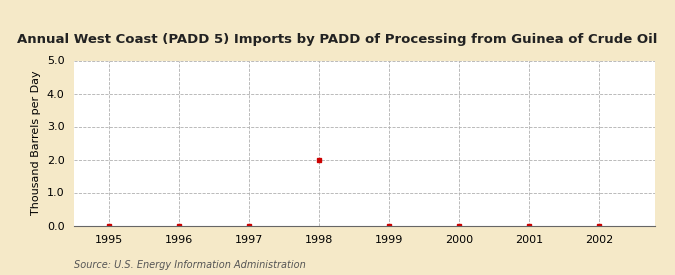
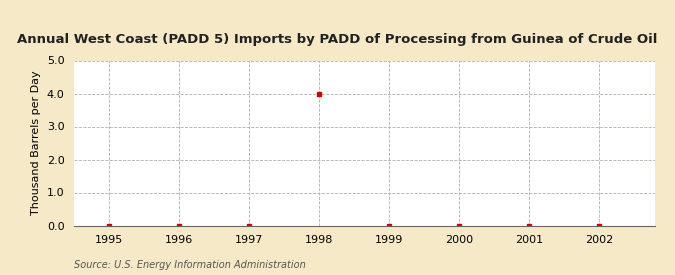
1998: 2 -> 4
